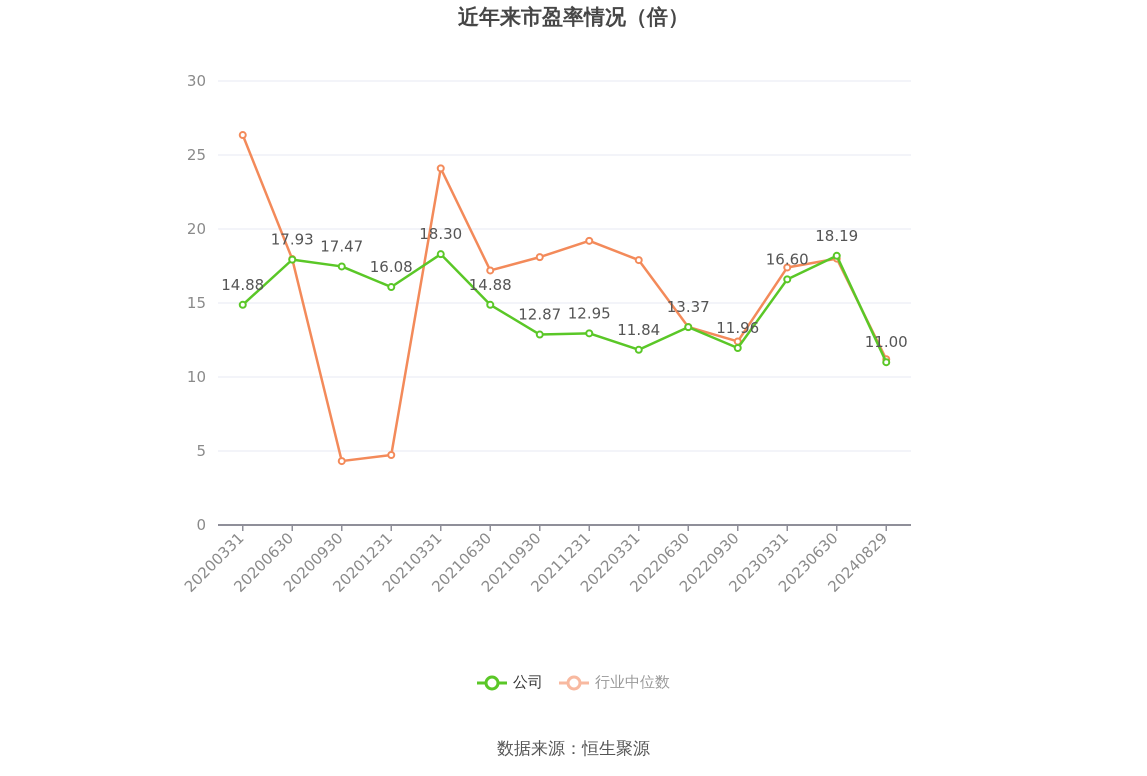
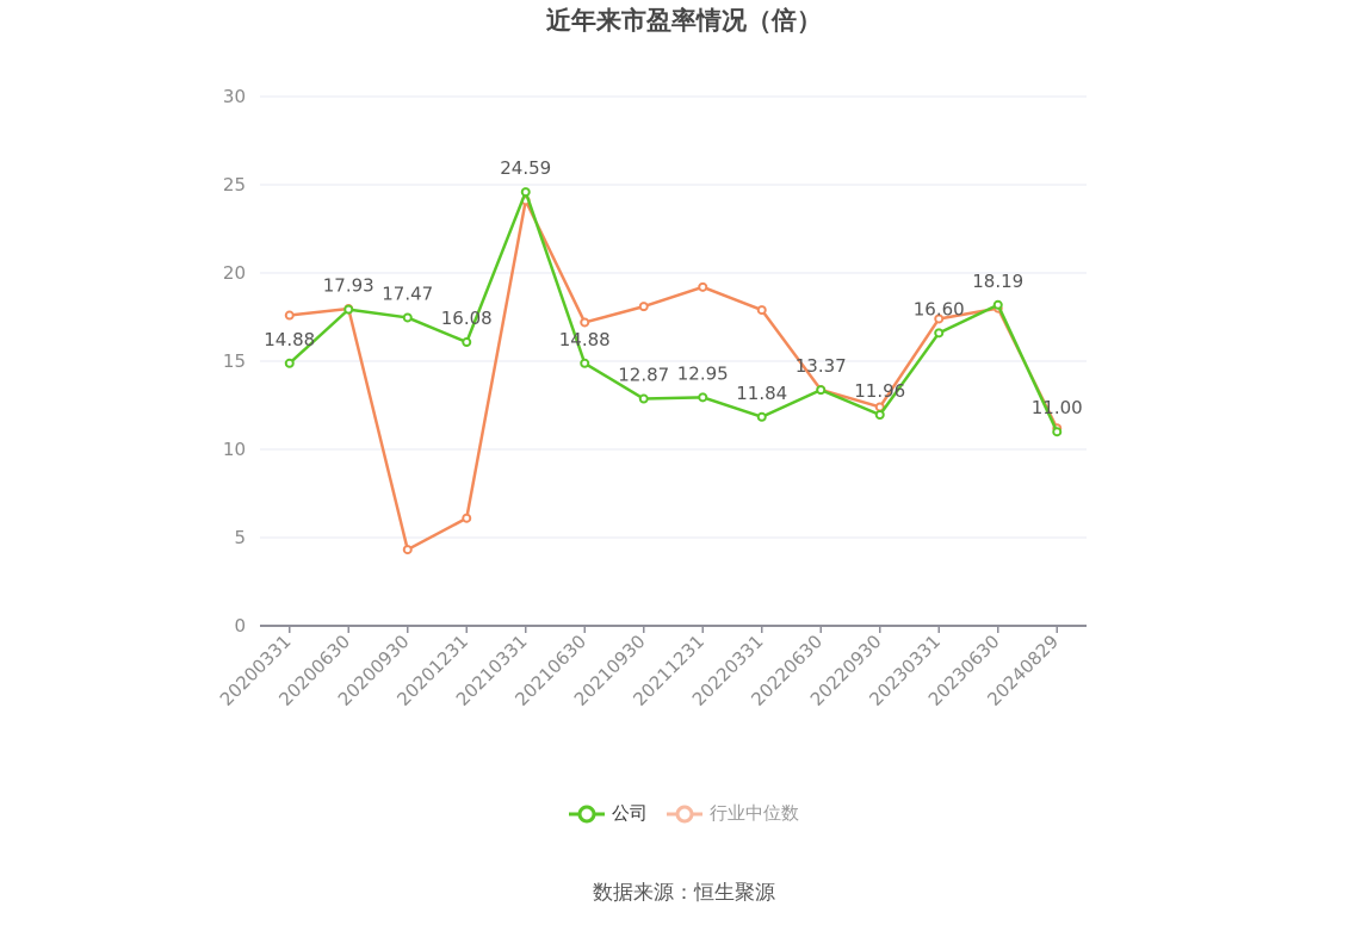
行业中位数/20200331: 26.4 -> 17.6
行业中位数/20201231: 4.7 -> 6.1
公司/20210331: 18.30 -> 24.59
